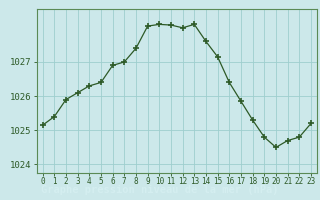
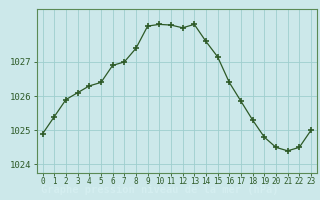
0: 1025.15 -> 1024.90
21: 1024.70 -> 1024.40
22: 1024.80 -> 1024.50
23: 1025.20 -> 1025.00
